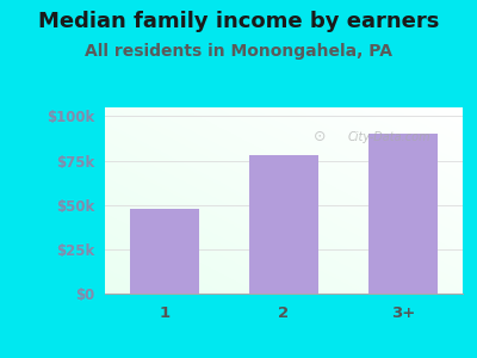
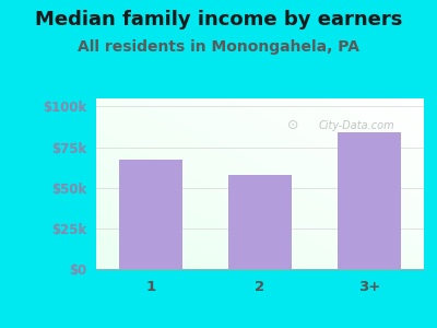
1: $48k -> $67k
2: $78k -> $58k
3+: $90k -> $84k
